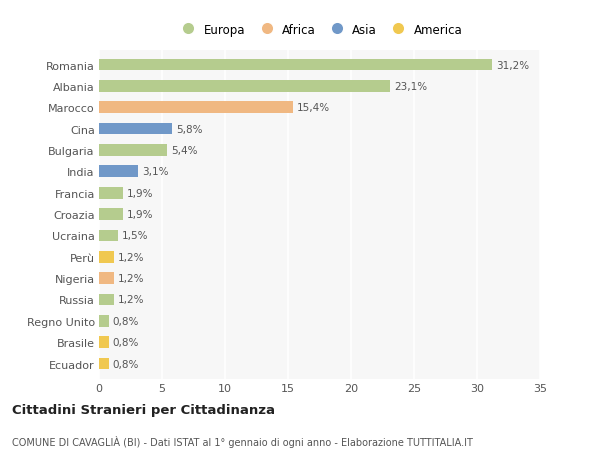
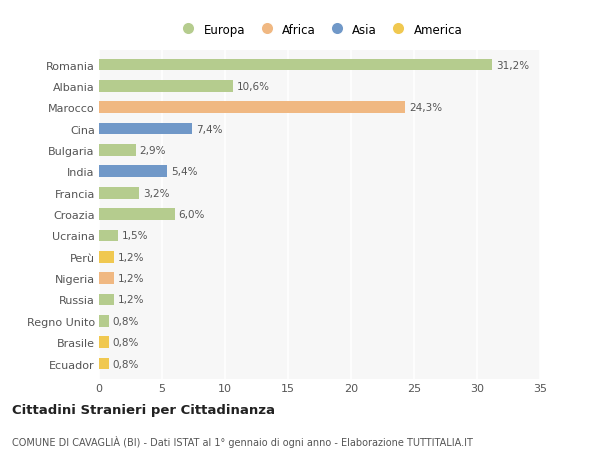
Albania: 23,1% -> 10,6%
Marocco: 15,4% -> 24,3%
Cina: 5,8% -> 7,4%
Bulgaria: 5,4% -> 2,9%
India: 3,1% -> 5,4%
Francia: 1,9% -> 3,2%
Croazia: 1,9% -> 6,0%
